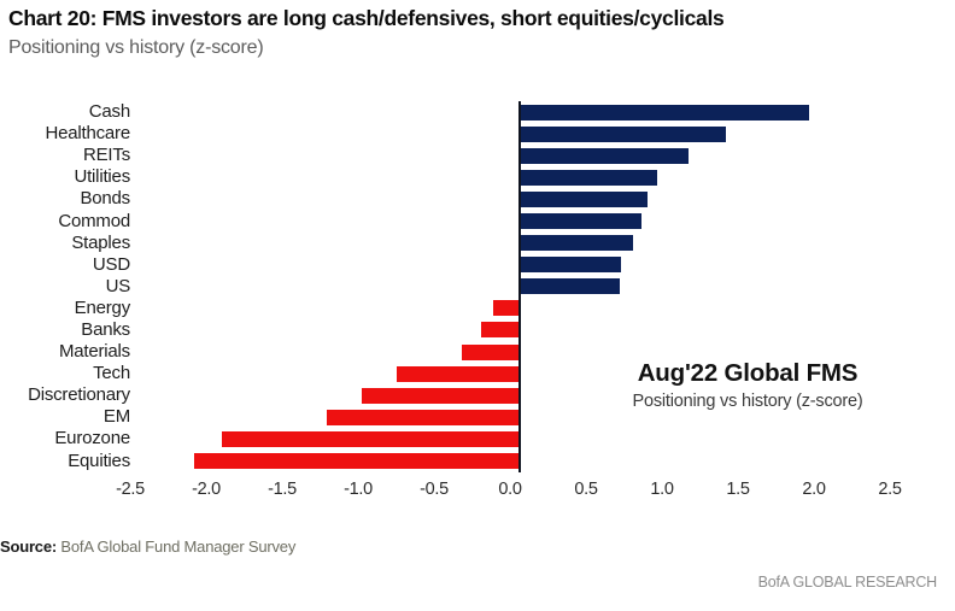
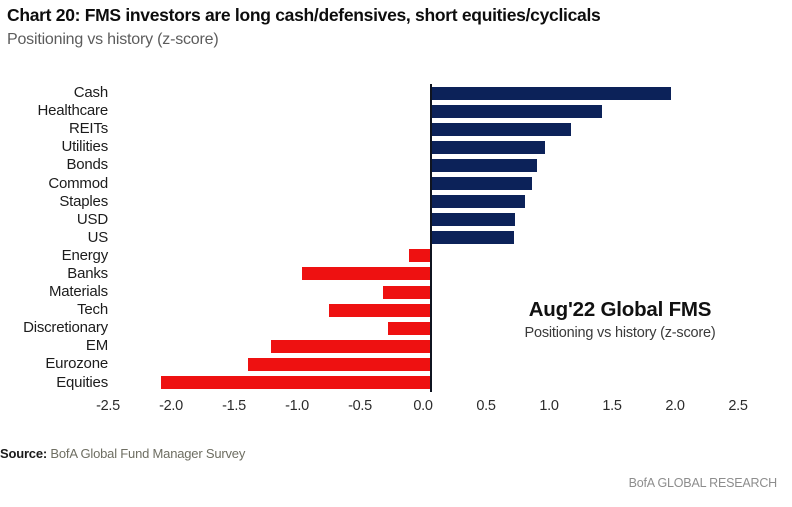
Banks: -0.26 -> -1.03
Discretionary: -1.05 -> -0.35
Eurozone: -1.97 -> -1.46
